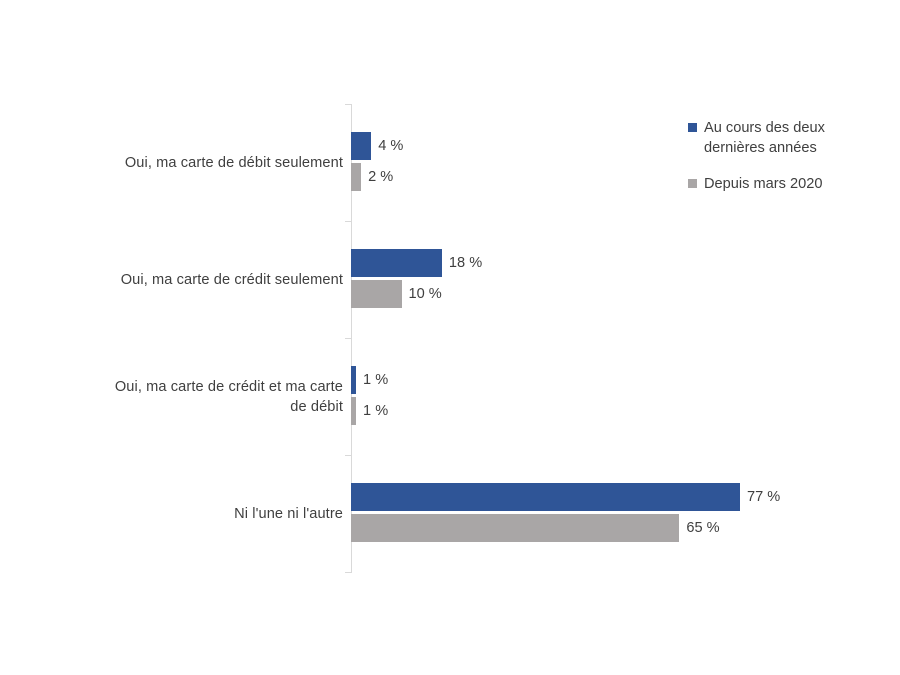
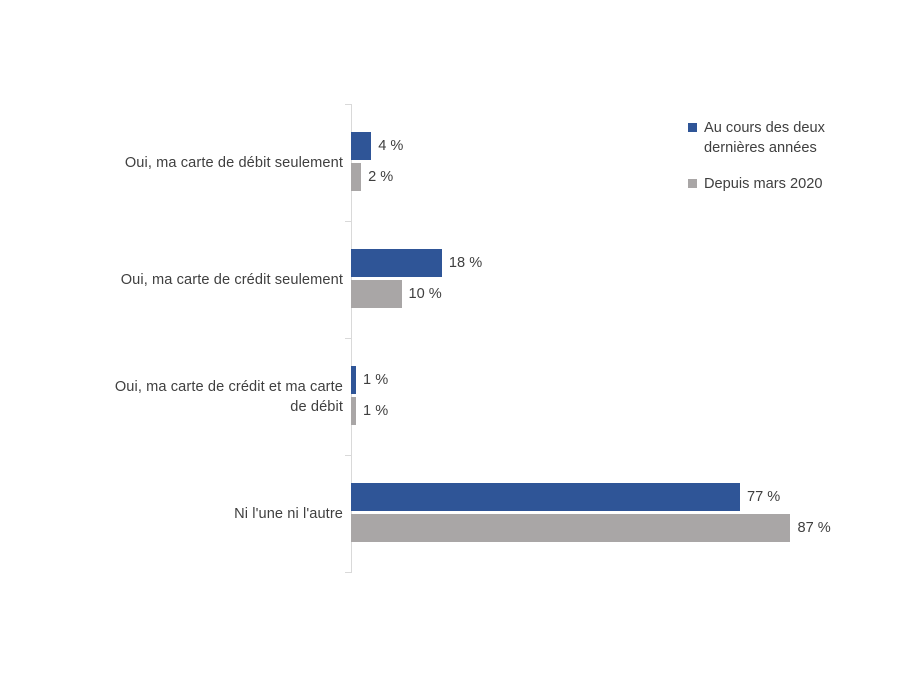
Depuis mars 2020/Ni l'une ni l'autre: 65 -> 87
